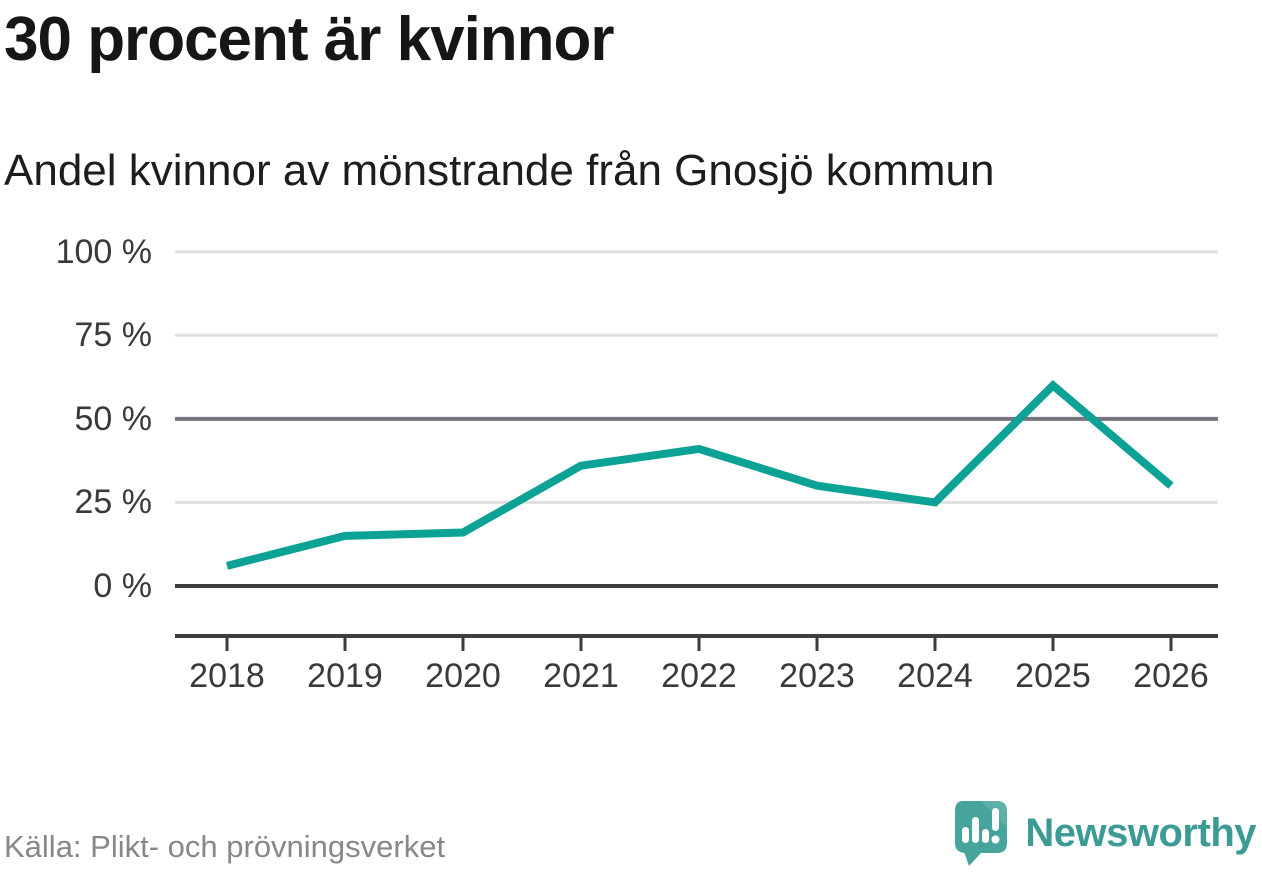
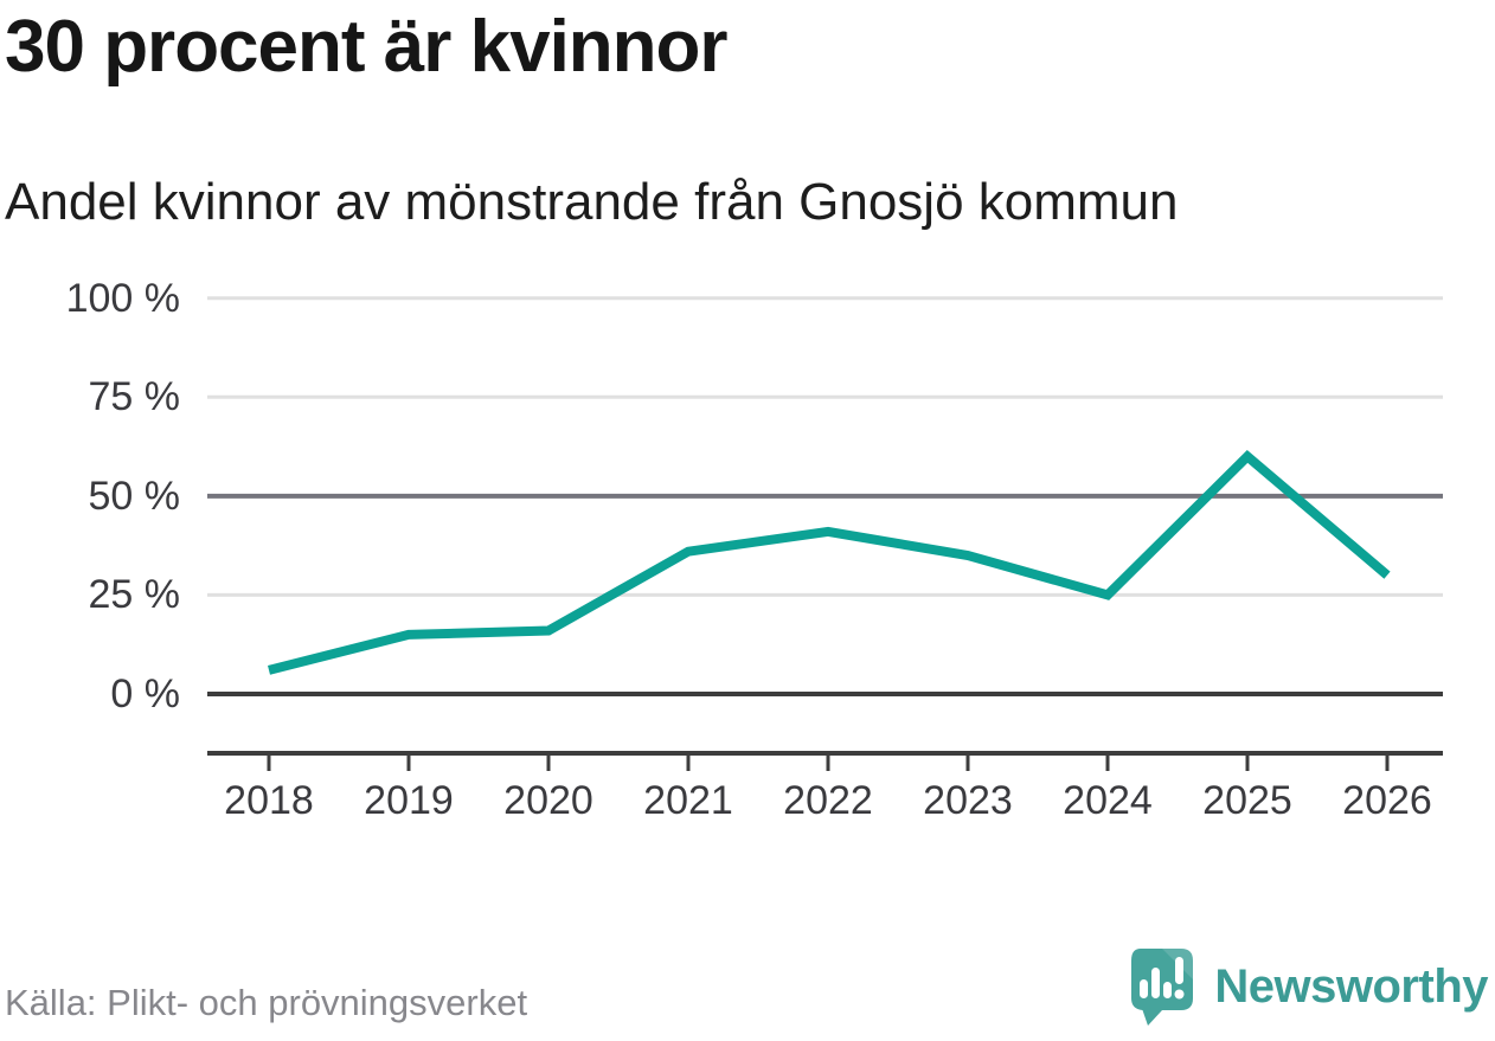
2023: 30% -> 35%
